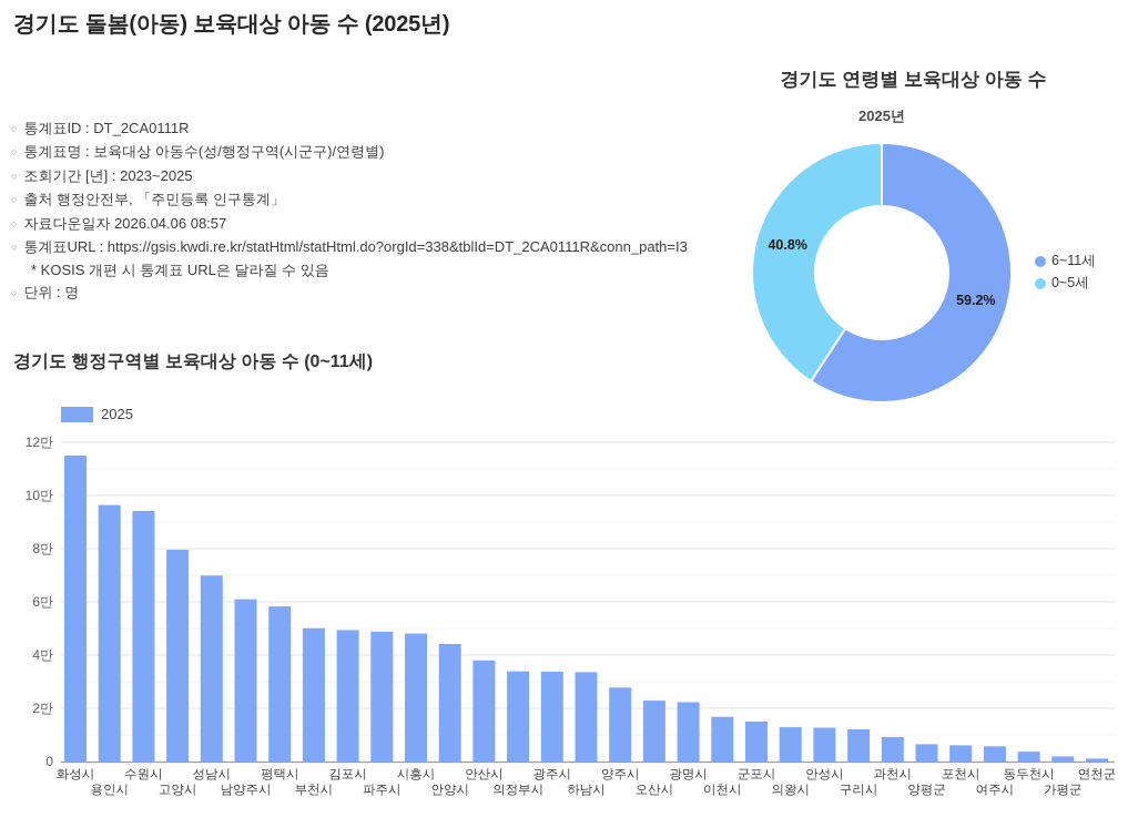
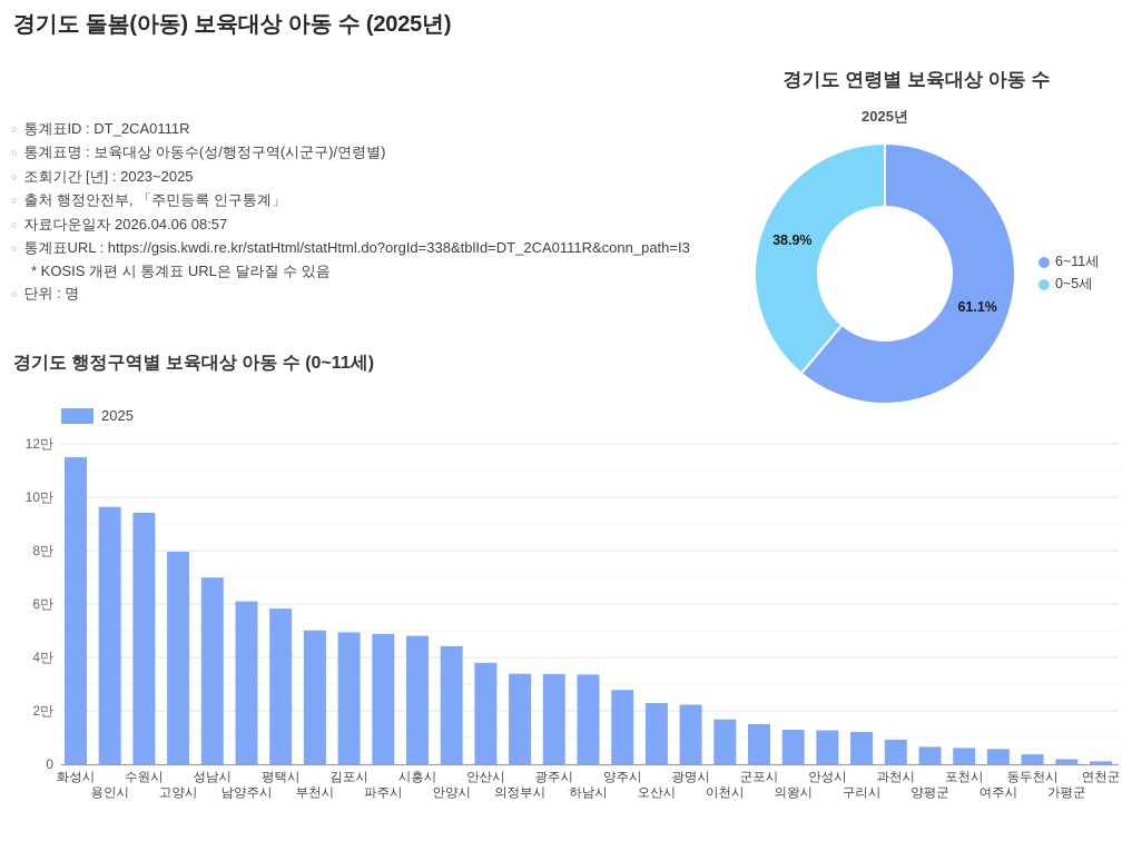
경기도 연령별 보육대상 아동 수/6~11세: 59.2% -> 61.1%
경기도 연령별 보육대상 아동 수/0~5세: 40.8% -> 38.9%
